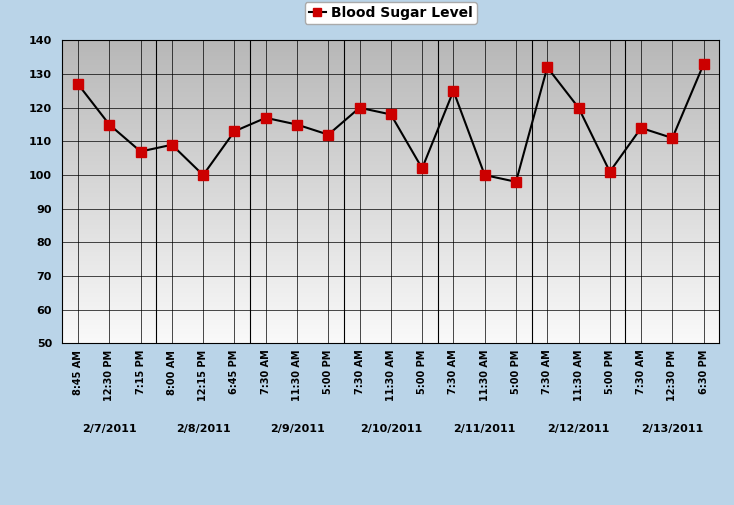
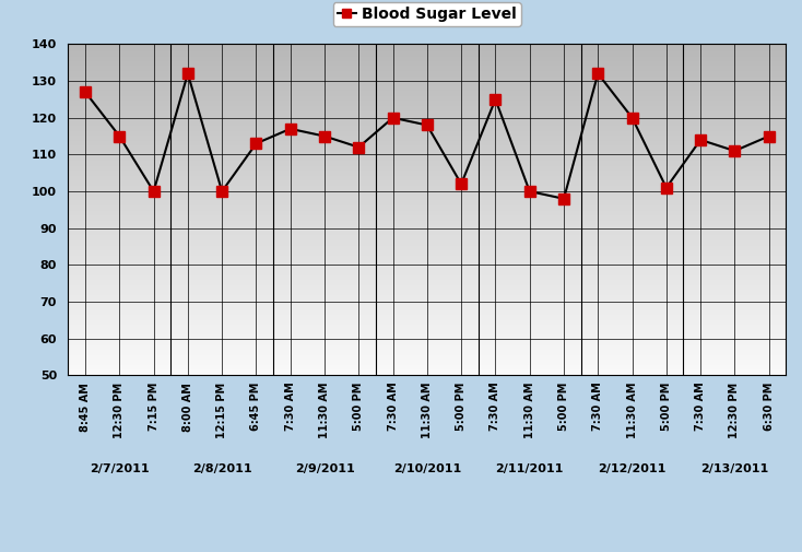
7:15 PM: 107 -> 100
8:00 AM: 109 -> 132
6:30 PM: 133 -> 115
